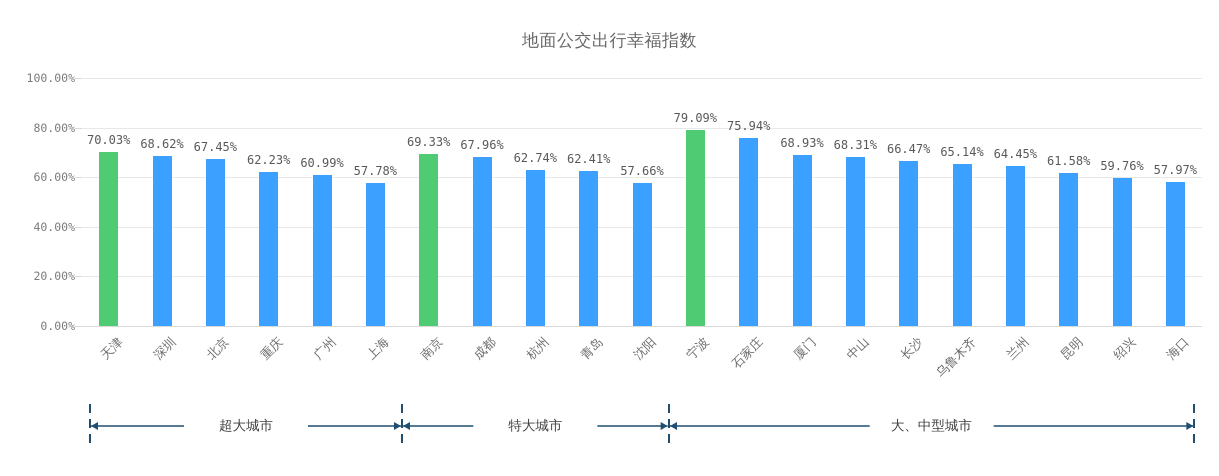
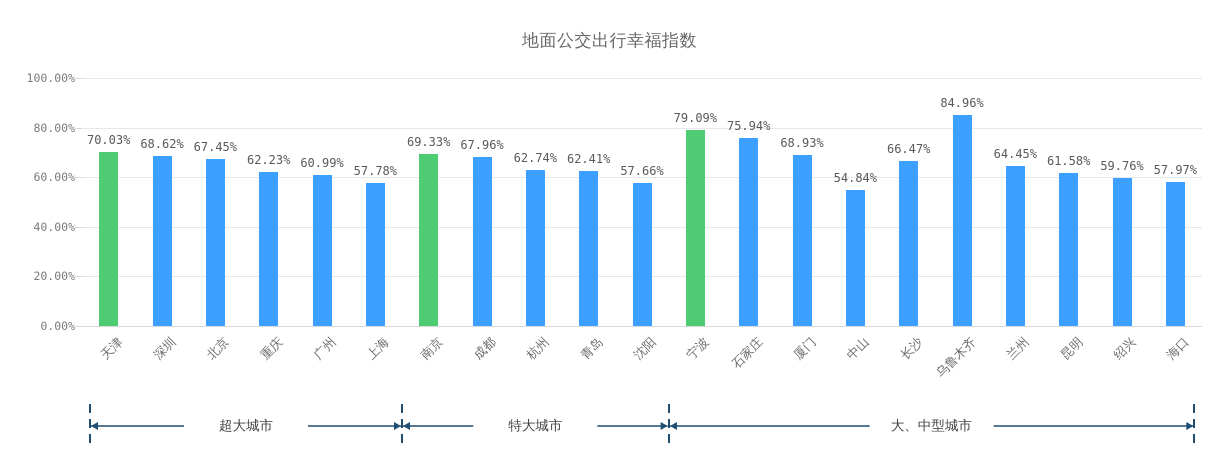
中山: 68.31% -> 54.84%
乌鲁木齐: 65.14% -> 84.96%
